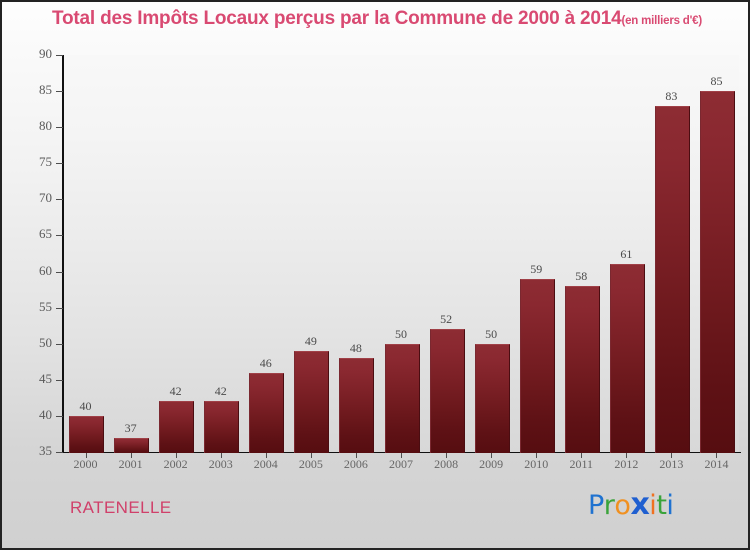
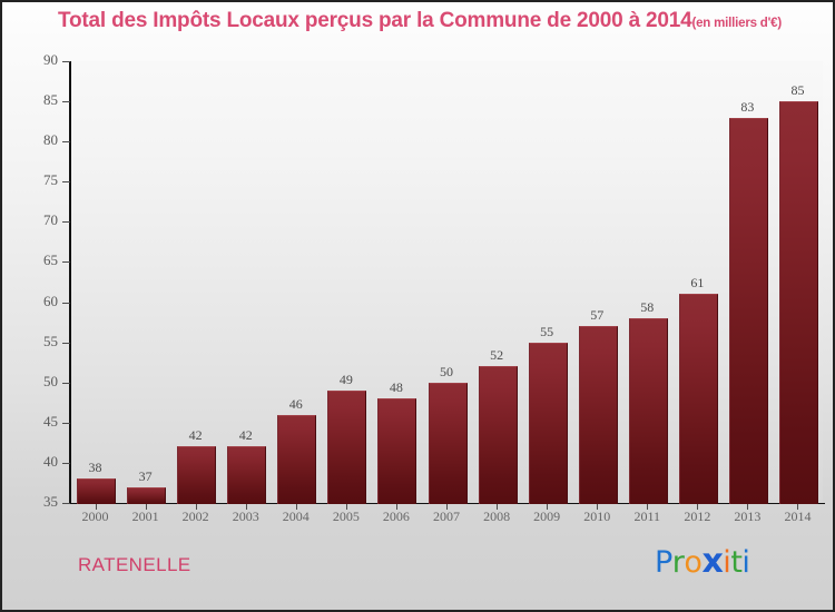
2000: 40 -> 38
2009: 50 -> 55
2010: 59 -> 57
